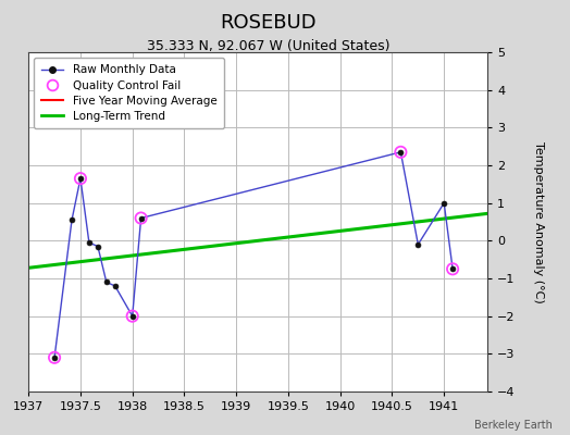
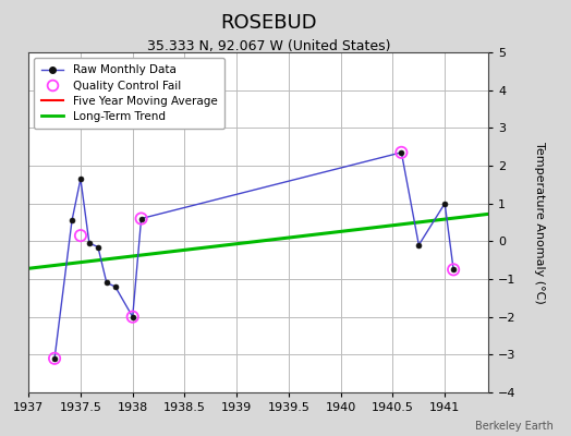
Quality Control Fail/1937.5: 1.65 -> 0.15
